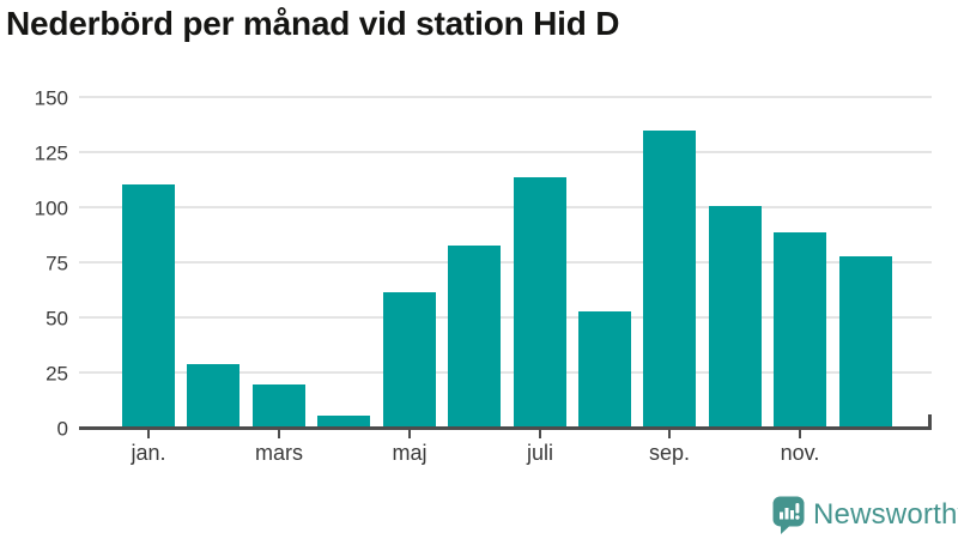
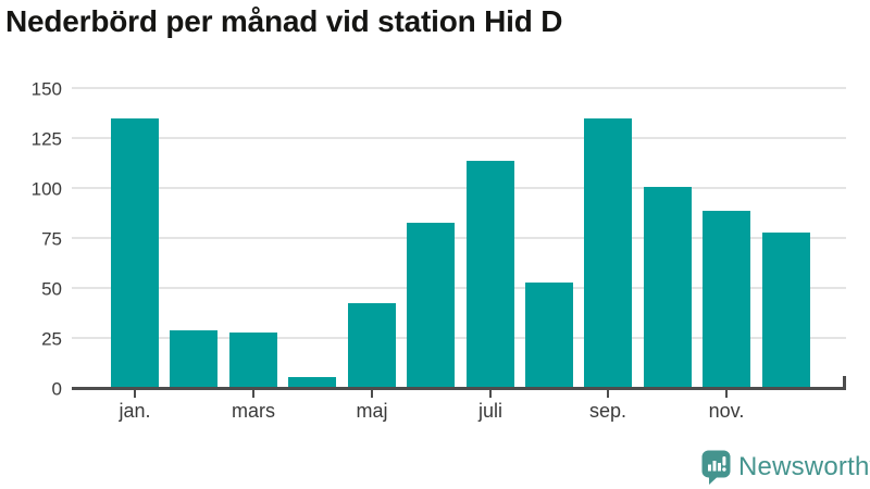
jan.: 110 -> 134
mars: 19 -> 27
maj: 61 -> 42
